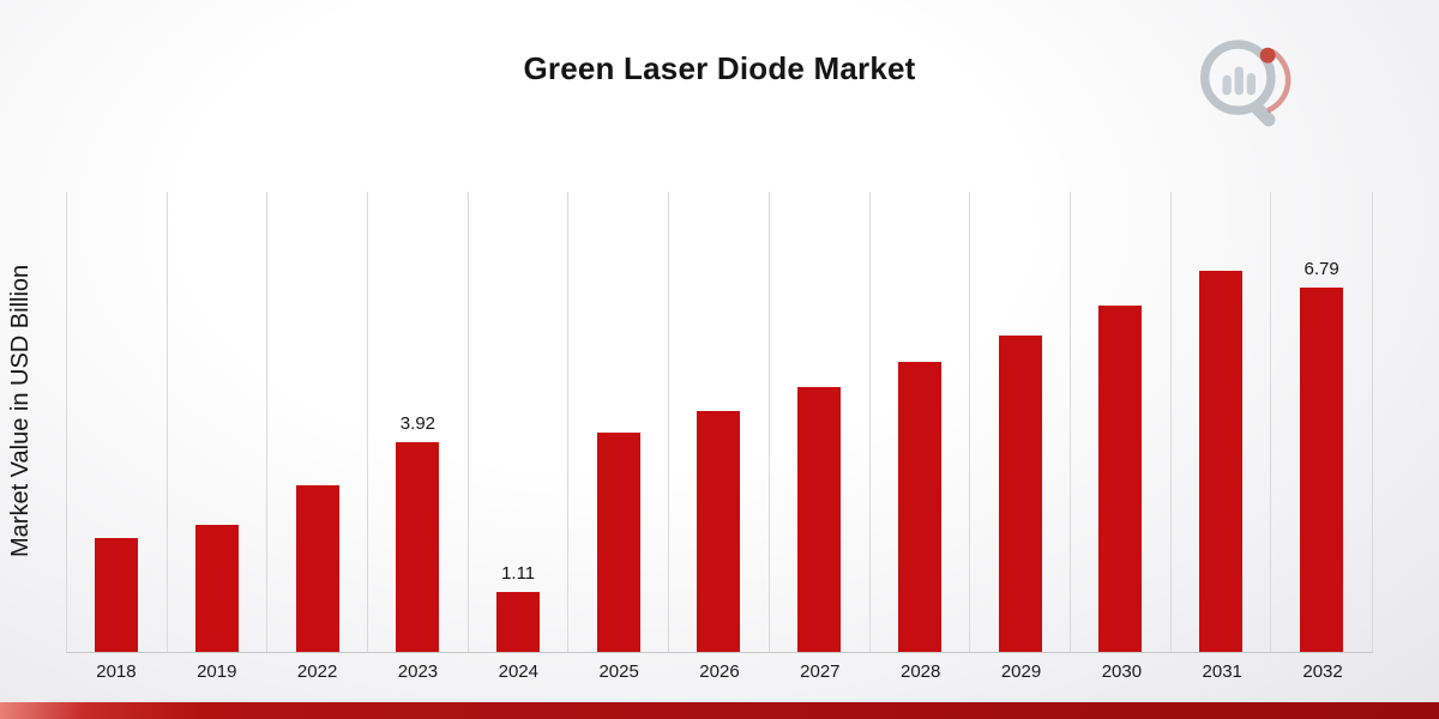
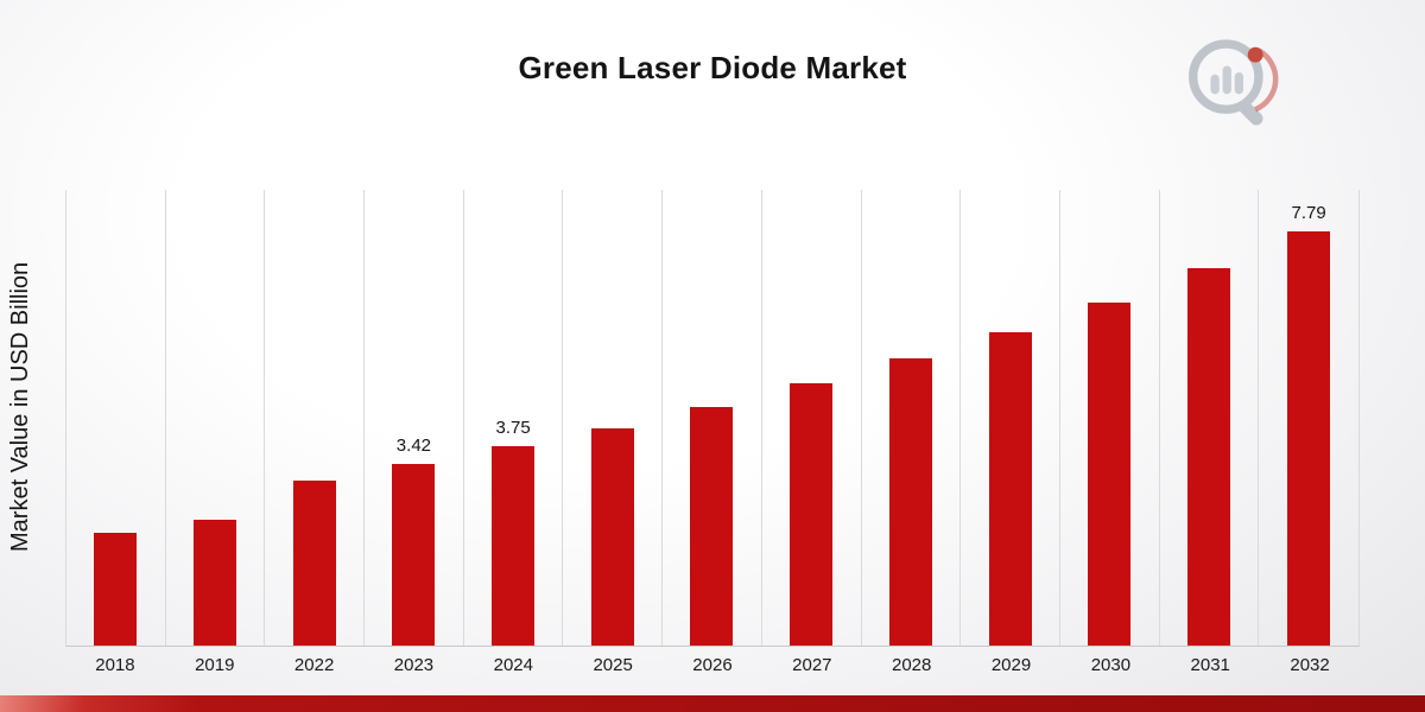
2023: 3.92 -> 3.42
2024: 1.11 -> 3.75
2032: 6.79 -> 7.79
